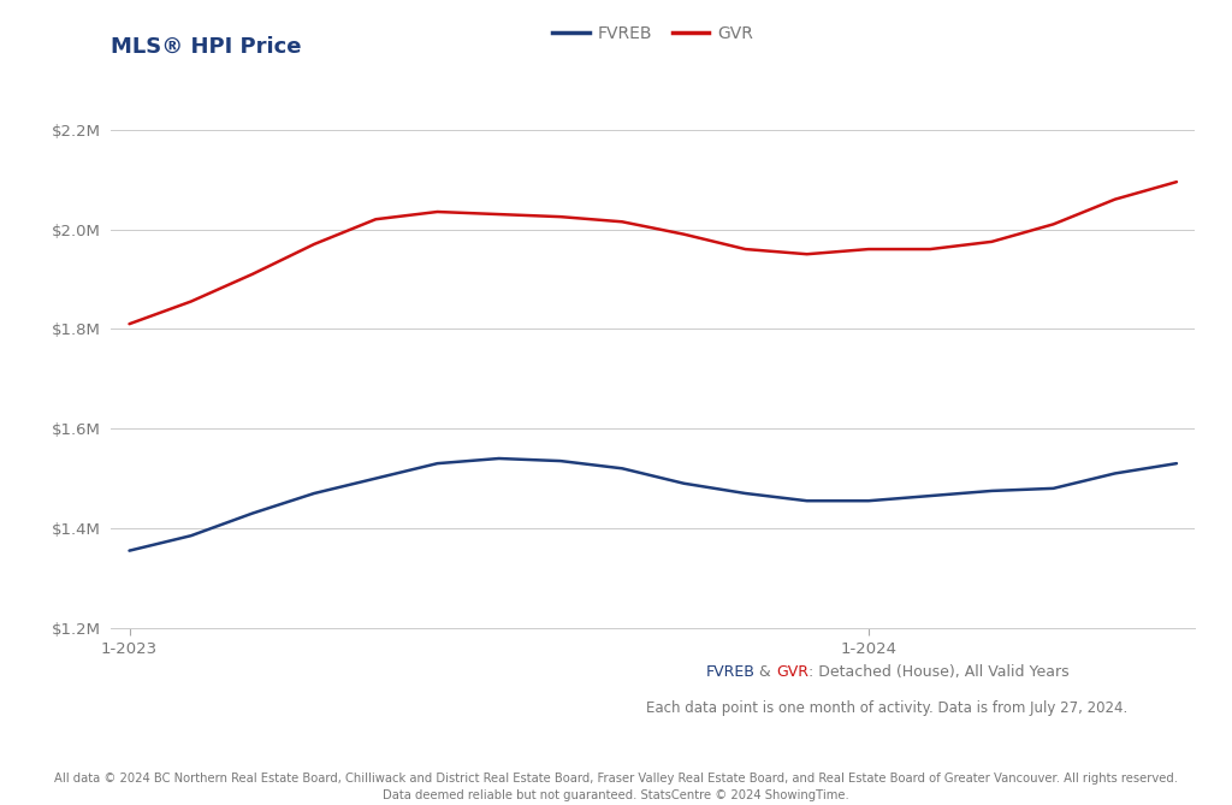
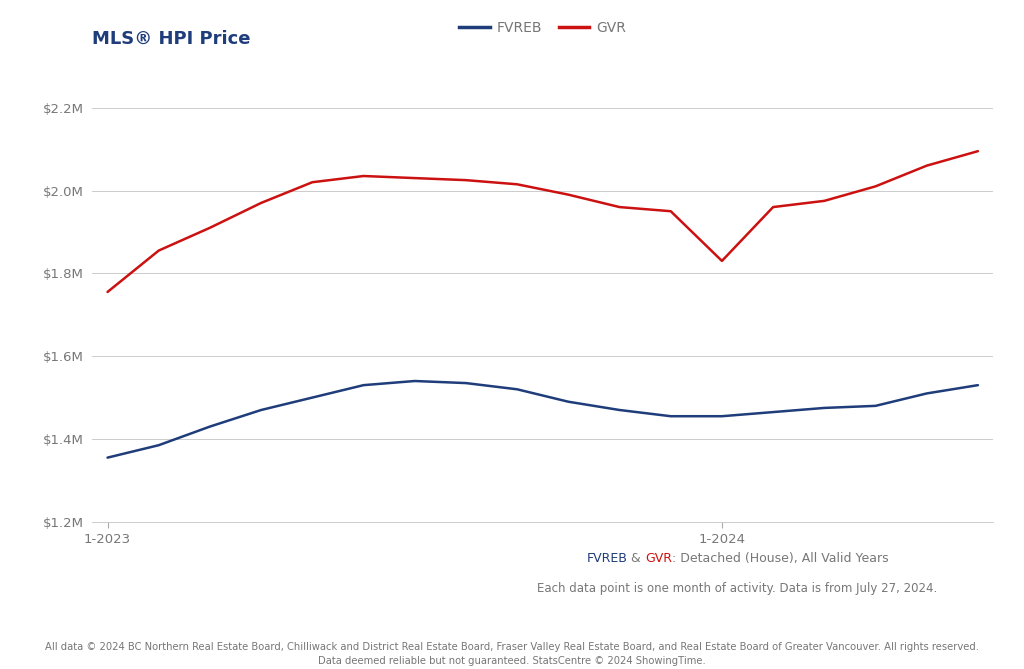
GVR/1-2023: $1.810M -> $1.755M
GVR/1-2024: $1.960M -> $1.830M
